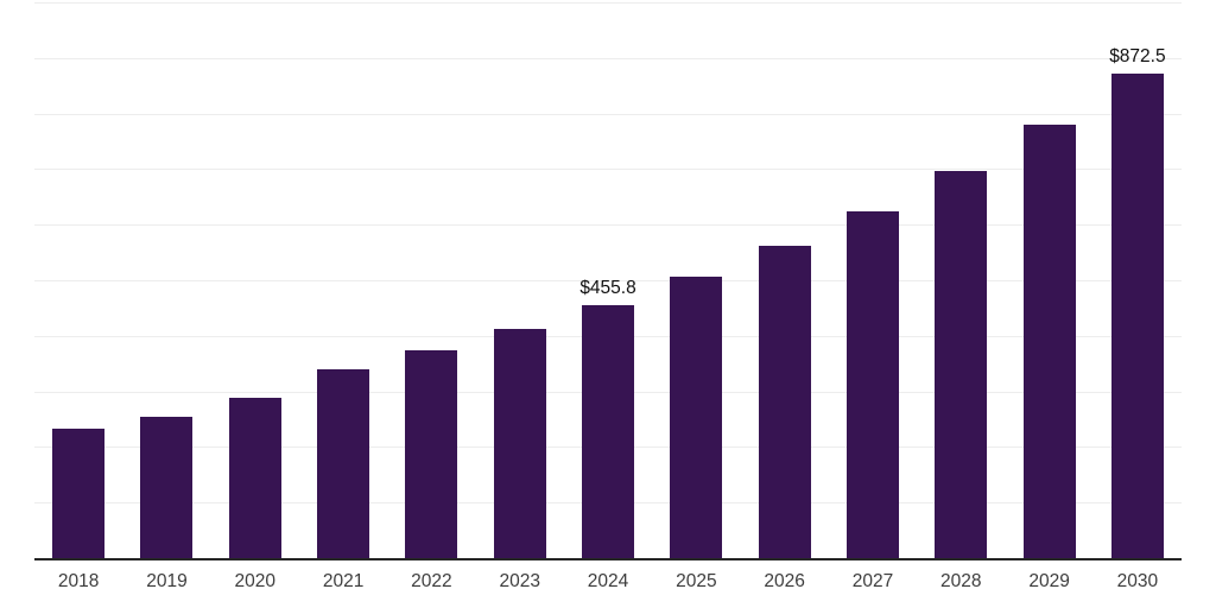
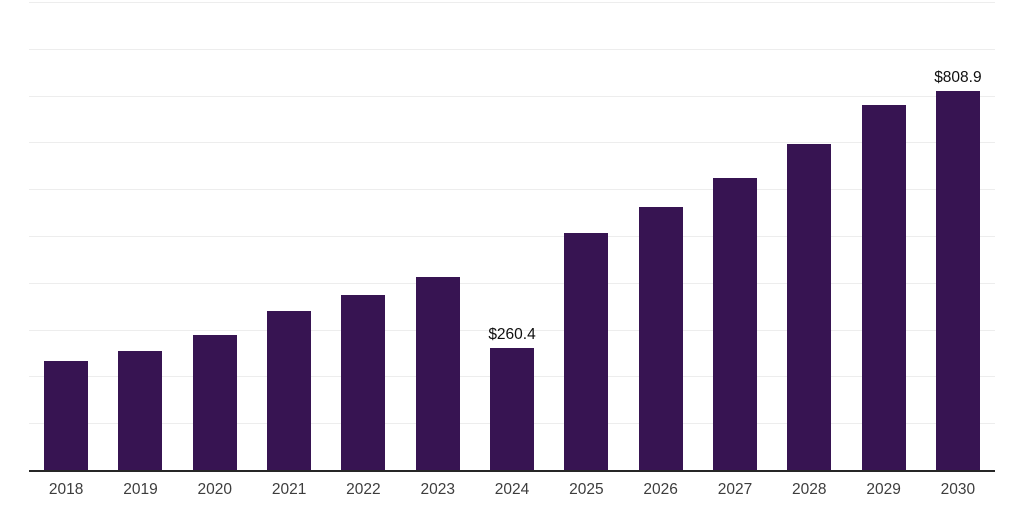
2024: $455.8 -> $260.4
2030: $872.5 -> $808.9
